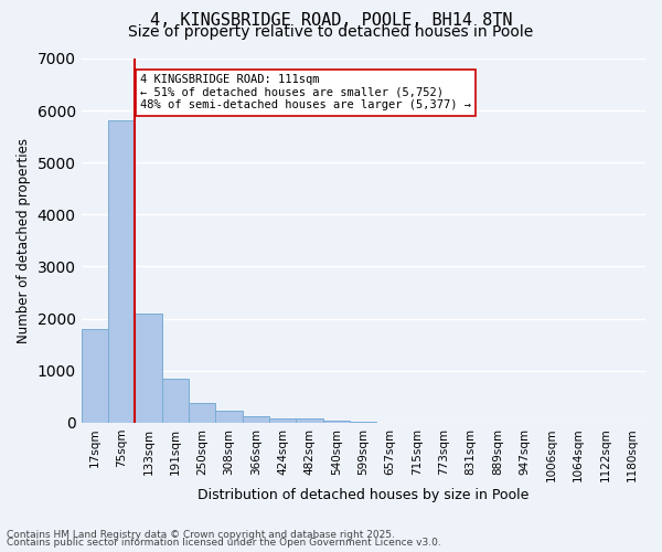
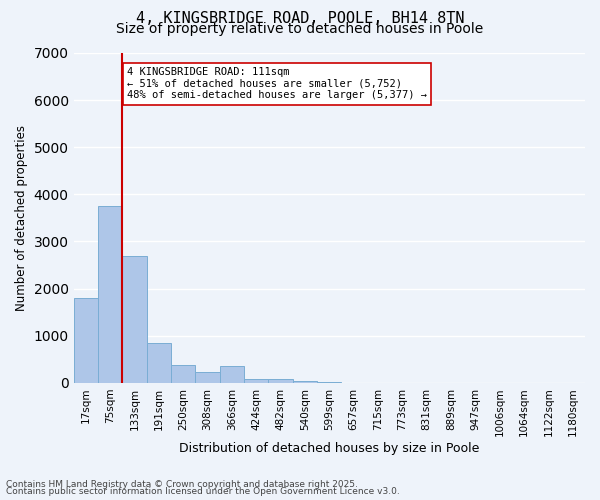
75sqm: 5820 -> 3750
133sqm: 2090 -> 2700
366sqm: 120 -> 350
